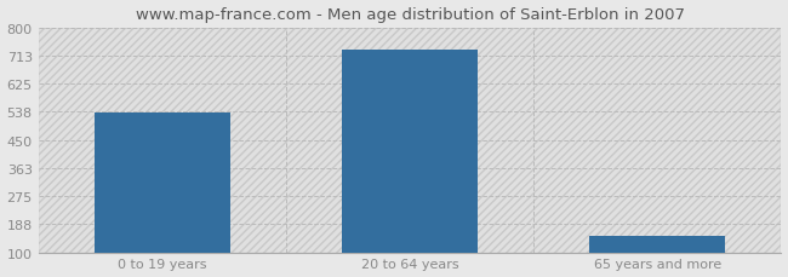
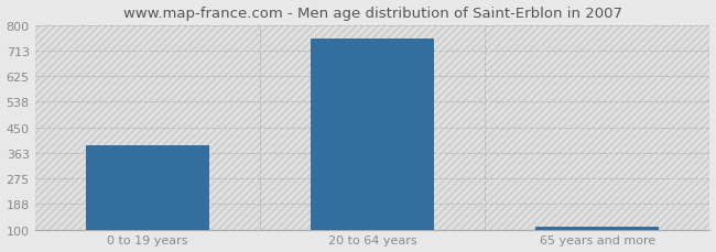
0 to 19 years: 535 -> 390
20 to 64 years: 730 -> 755
65 years and more: 150 -> 108
